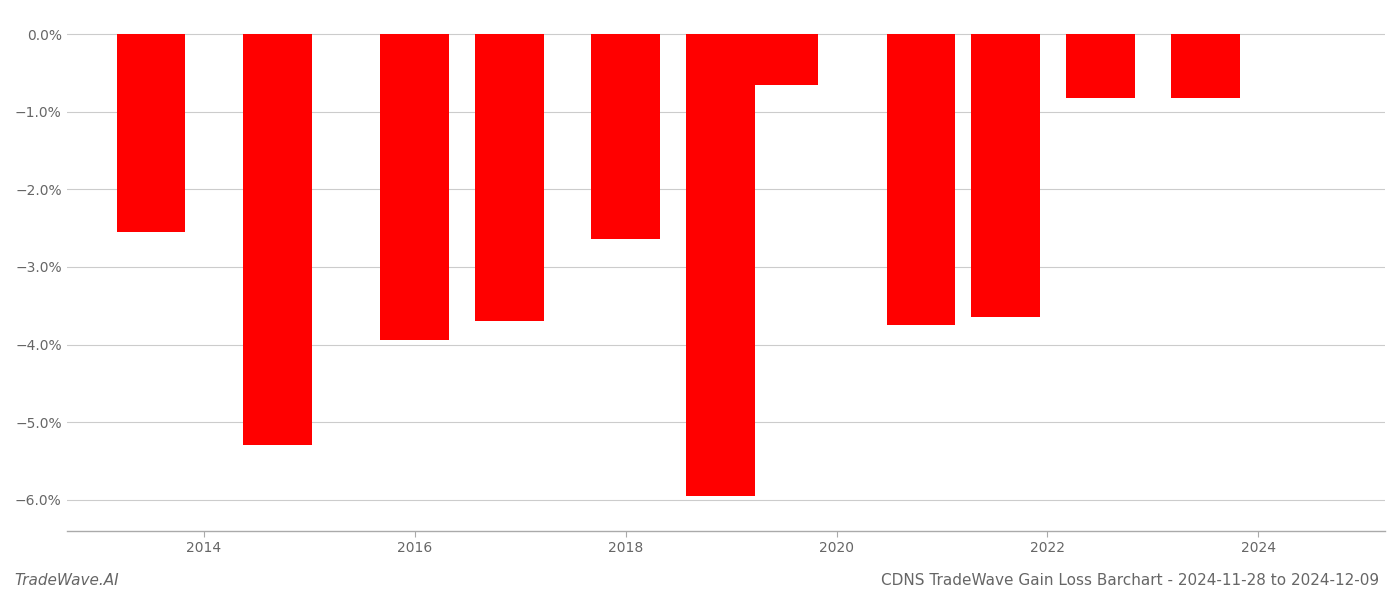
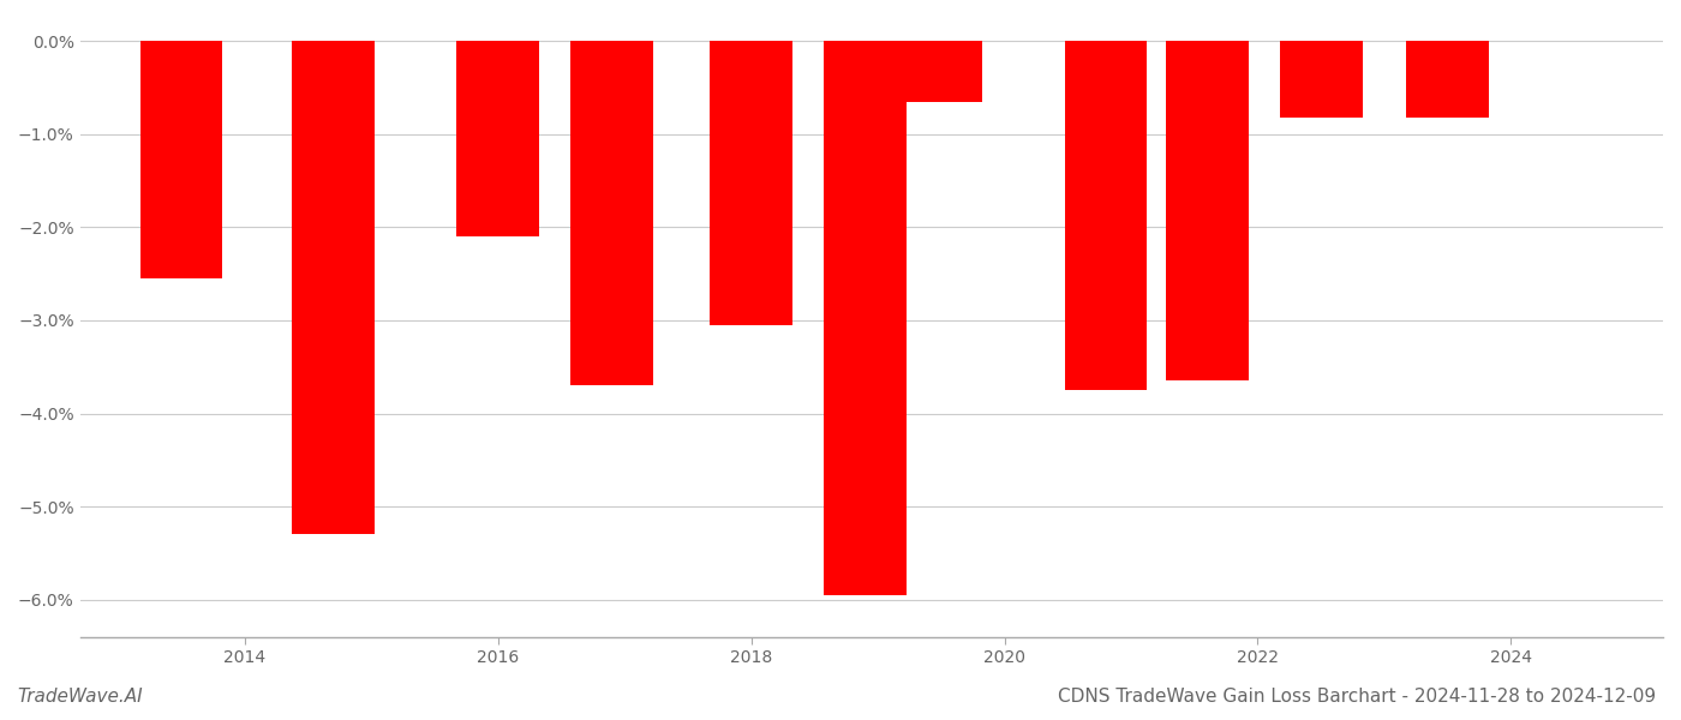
2016: -3.94% -> -2.10%
2018: -2.64% -> -3.05%
